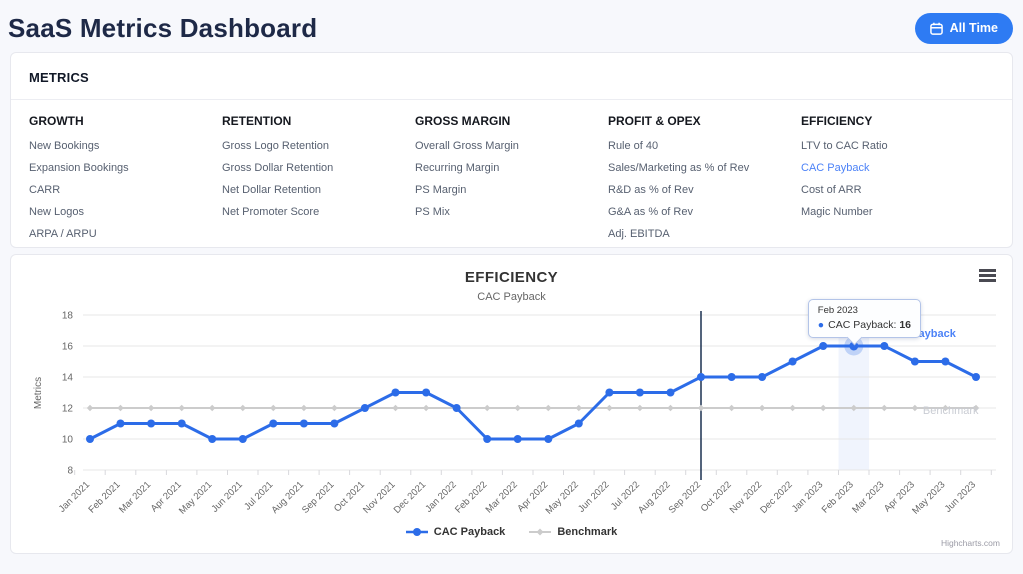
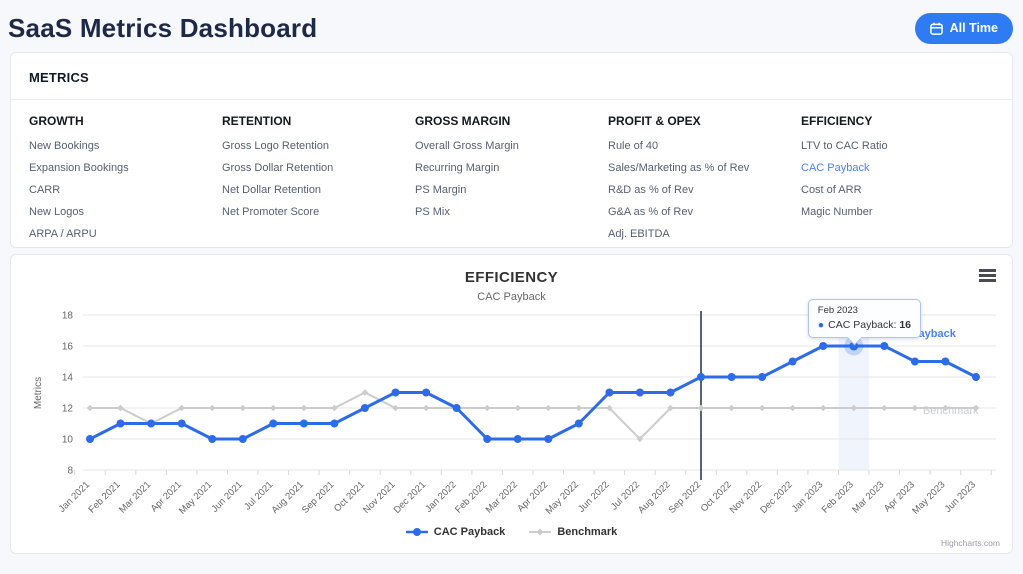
Benchmark/Mar 2021: 12 -> 11
Benchmark/Oct 2021: 12 -> 13
Benchmark/Jul 2022: 12 -> 10
